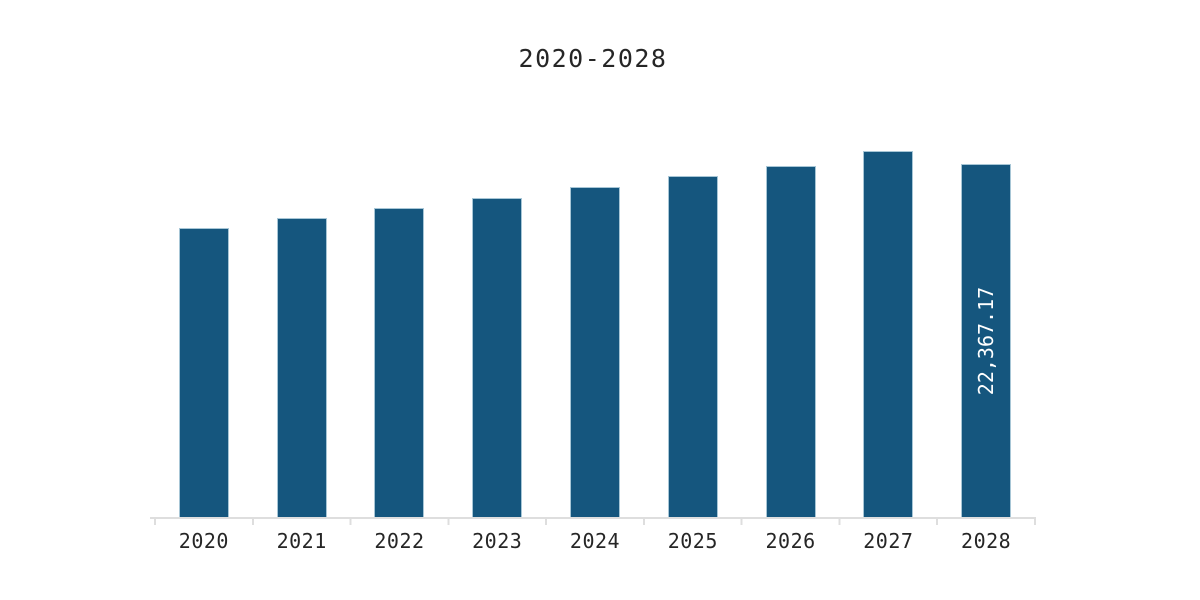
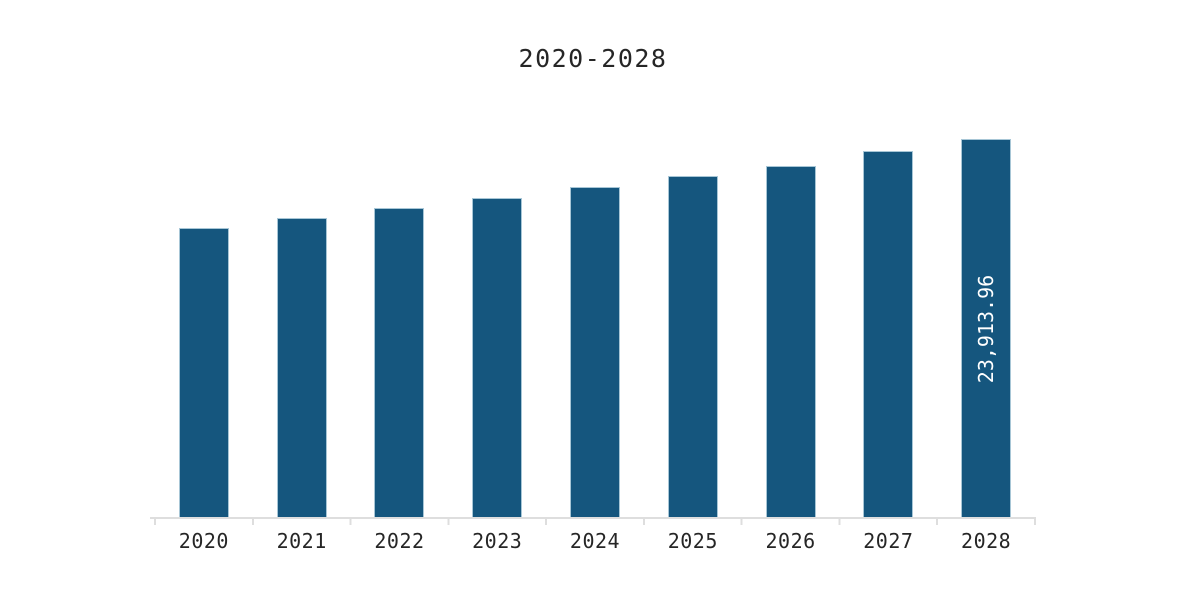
2028: 22,367.17 -> 23,913.96
